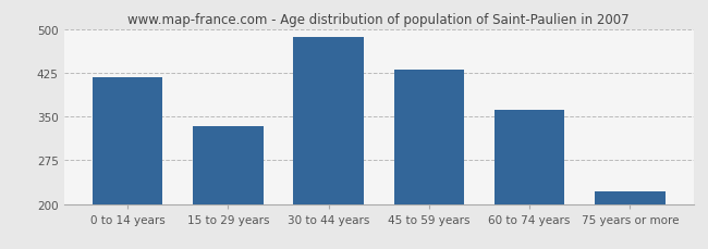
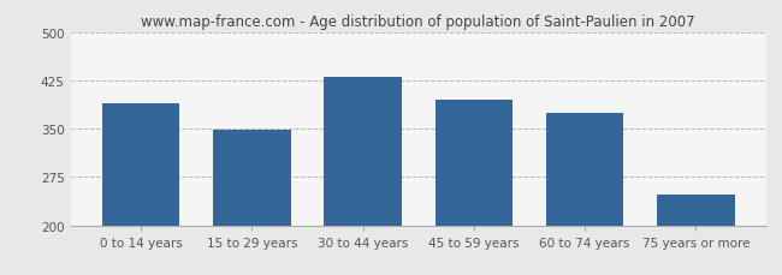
0 to 14 years: 418 -> 390
15 to 29 years: 333 -> 348
30 to 44 years: 486 -> 430
45 to 59 years: 430 -> 394
60 to 74 years: 362 -> 374
75 years or more: 221 -> 248
